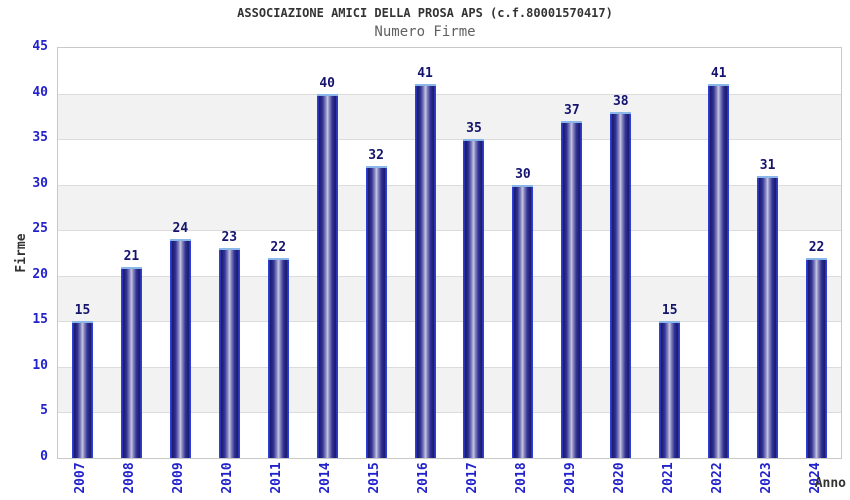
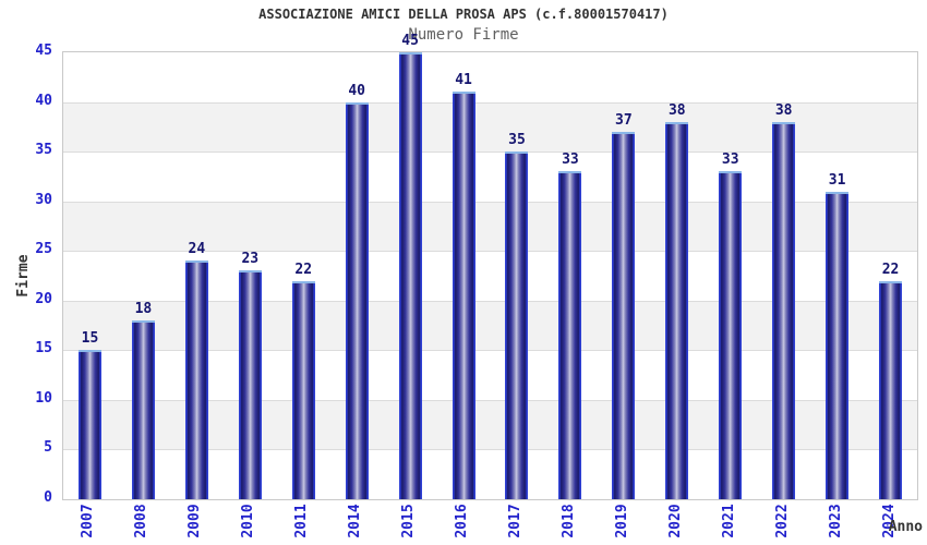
2008: 21 -> 18
2015: 32 -> 45
2018: 30 -> 33
2021: 15 -> 33
2022: 41 -> 38
